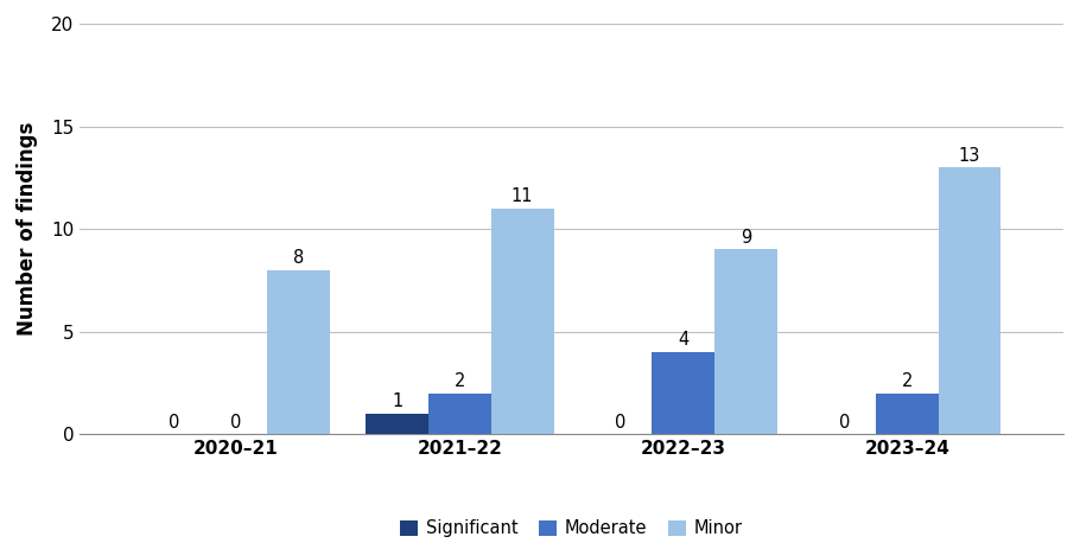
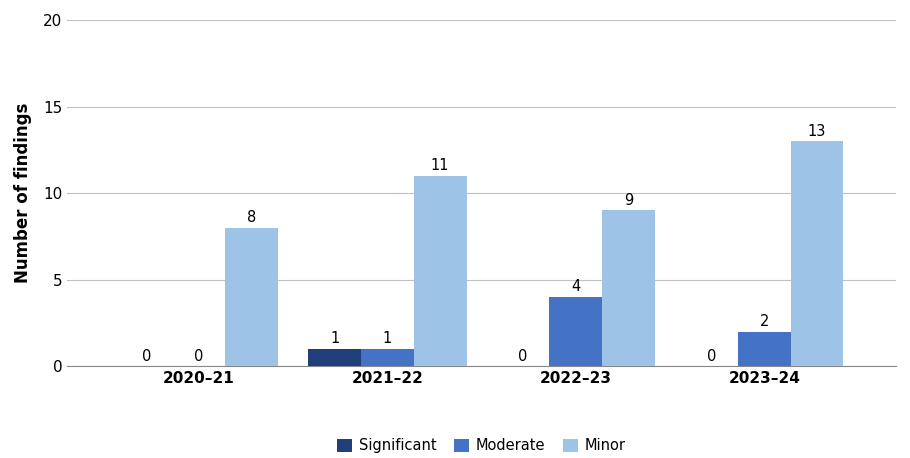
Moderate/2021–22: 2 -> 1
